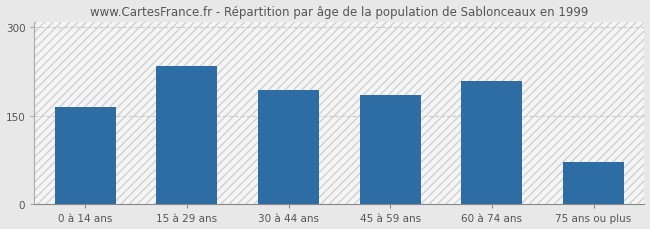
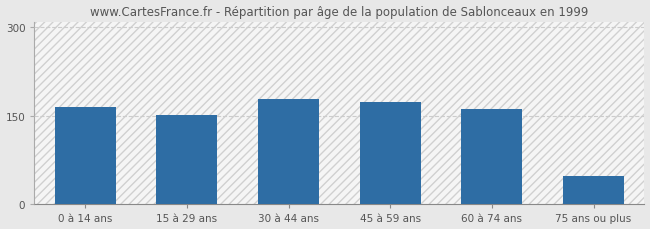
15 à 29 ans: 234 -> 152
30 à 44 ans: 194 -> 178
45 à 59 ans: 186 -> 174
60 à 74 ans: 210 -> 161
75 ans ou plus: 72 -> 48
